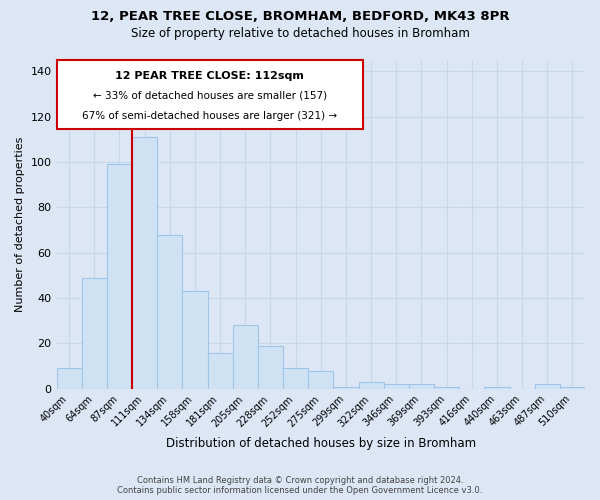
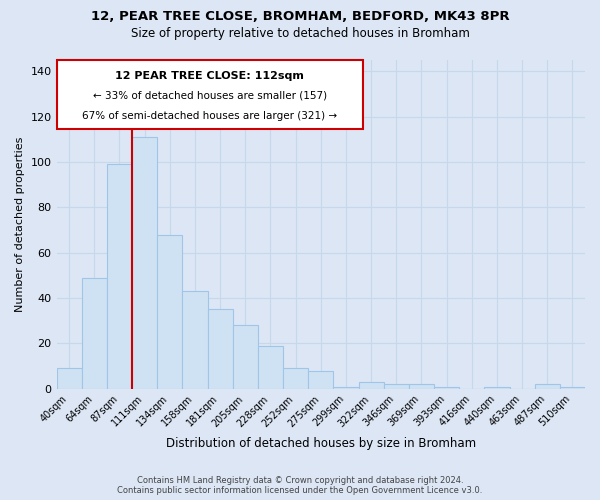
181sqm: 16 -> 35
